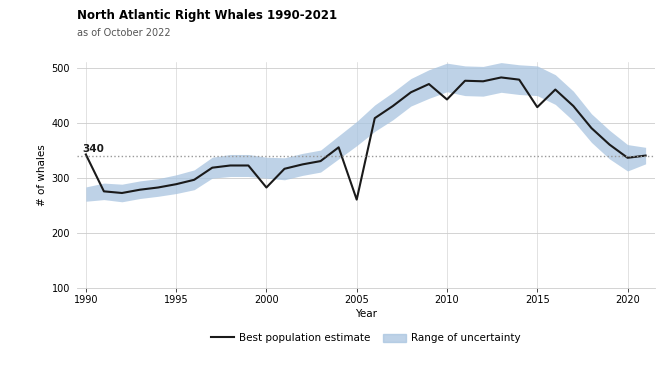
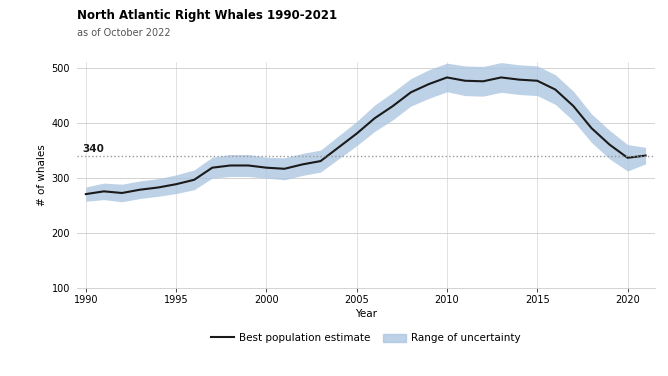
Best population estimate/1990: 342 -> 270
Best population estimate/2000: 282 -> 318
Best population estimate/2005: 260 -> 380
Best population estimate/2010: 442 -> 482
Best population estimate/2015: 428 -> 476
